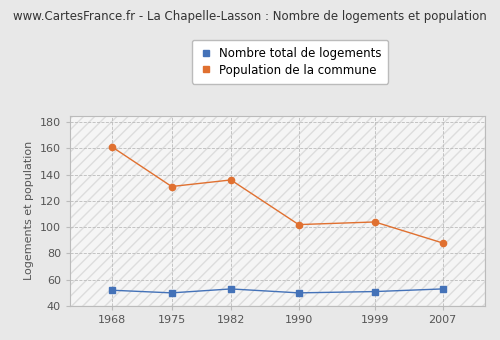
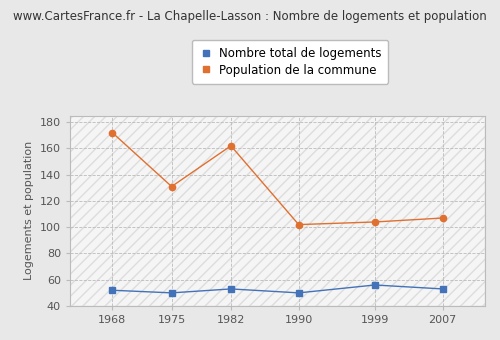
Population de la commune/1968: 161 -> 172
Population de la commune/1982: 136 -> 162
Nombre total de logements/1999: 51 -> 56
Population de la commune/2007: 88 -> 107
